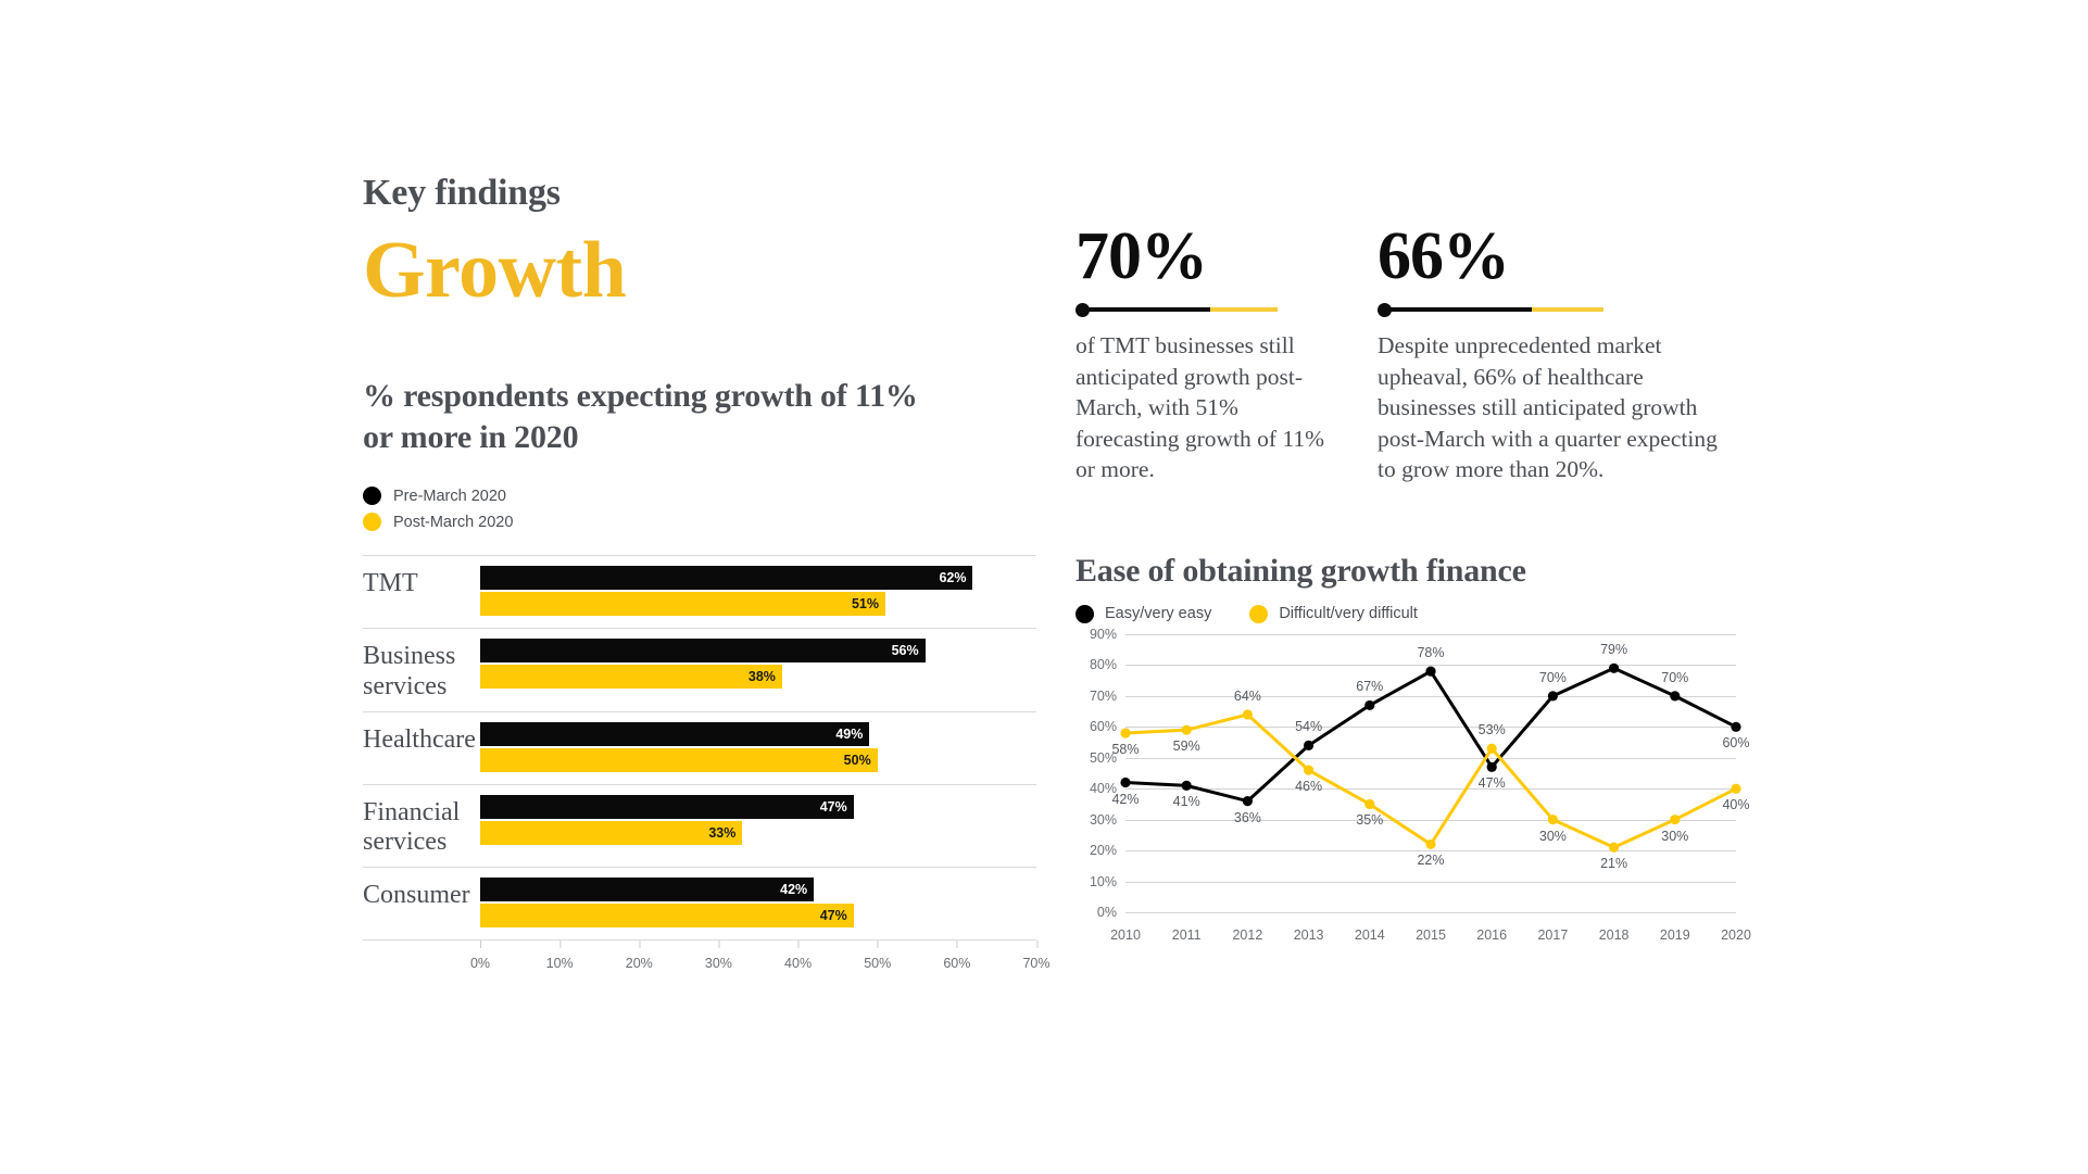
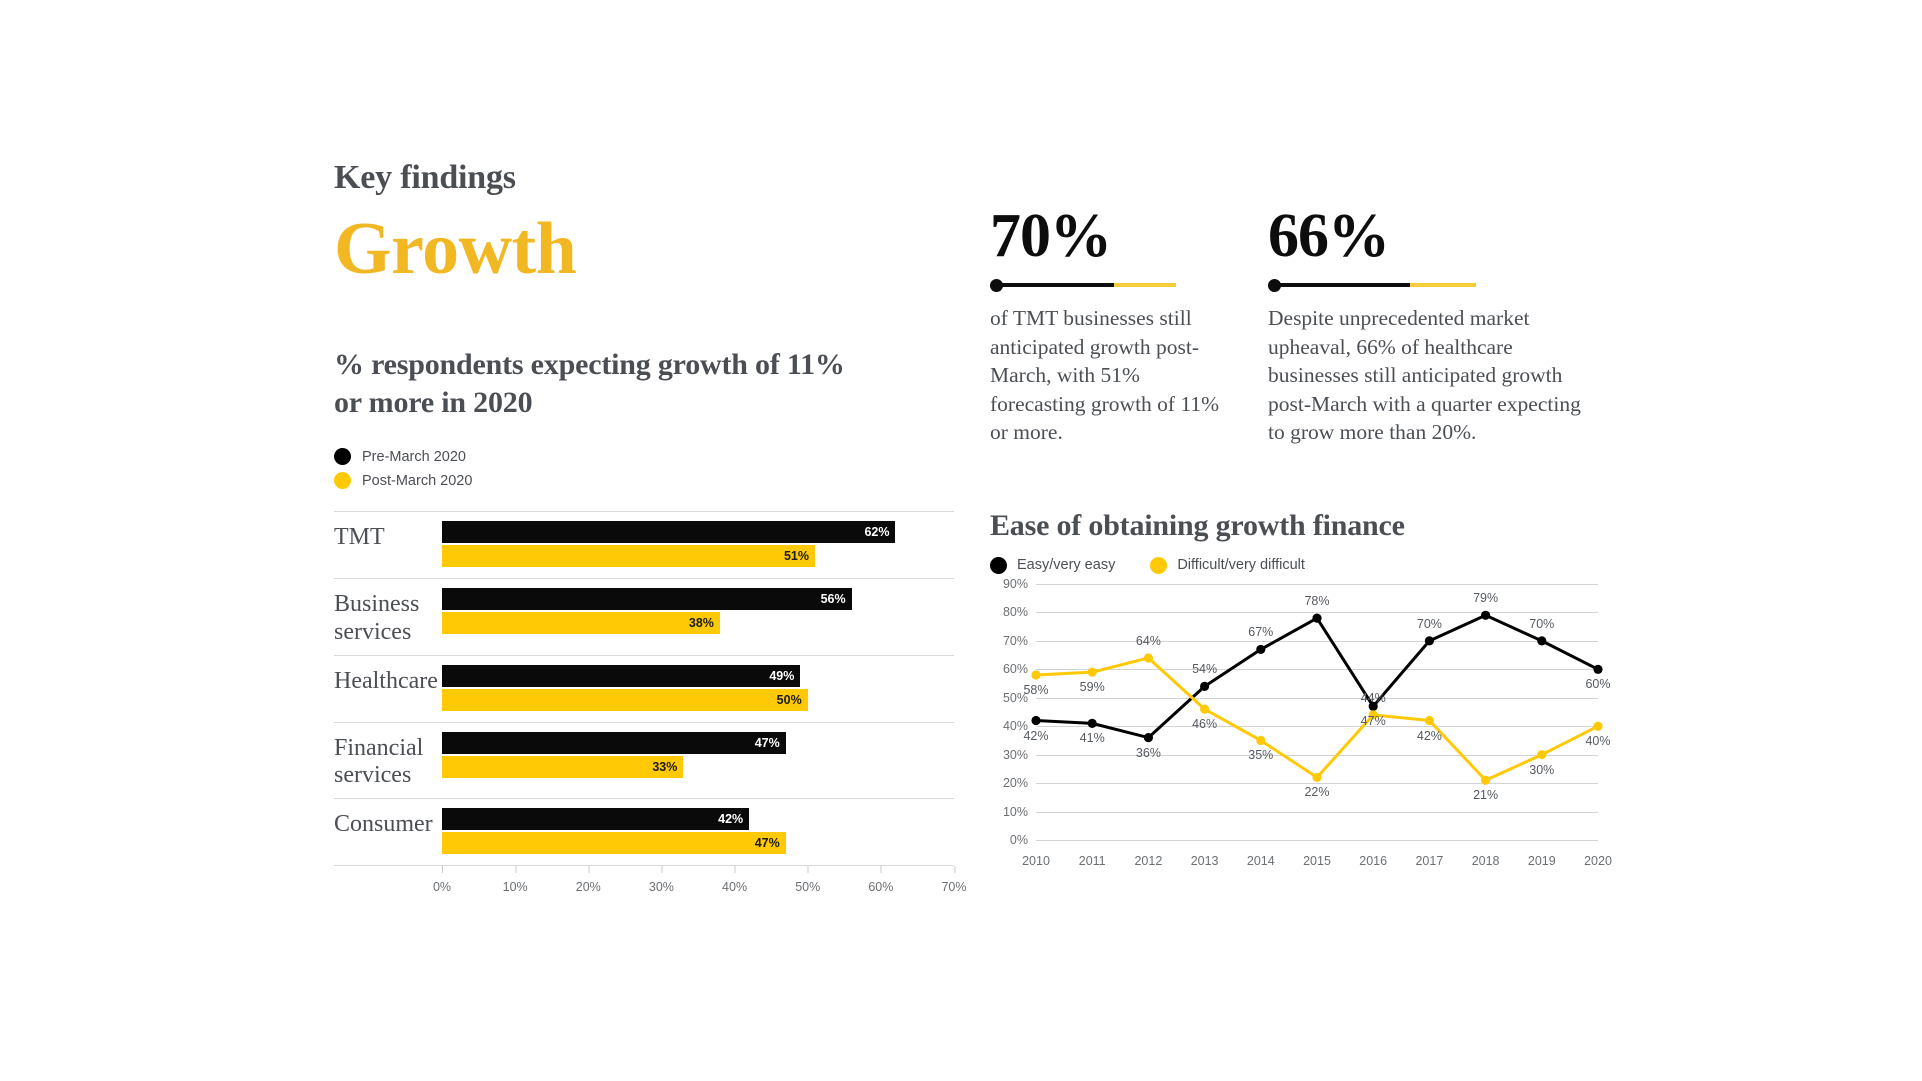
Ease of obtaining growth finance/Difficult/very difficult/2016: 53% -> 44%
Ease of obtaining growth finance/Difficult/very difficult/2017: 30% -> 42%
